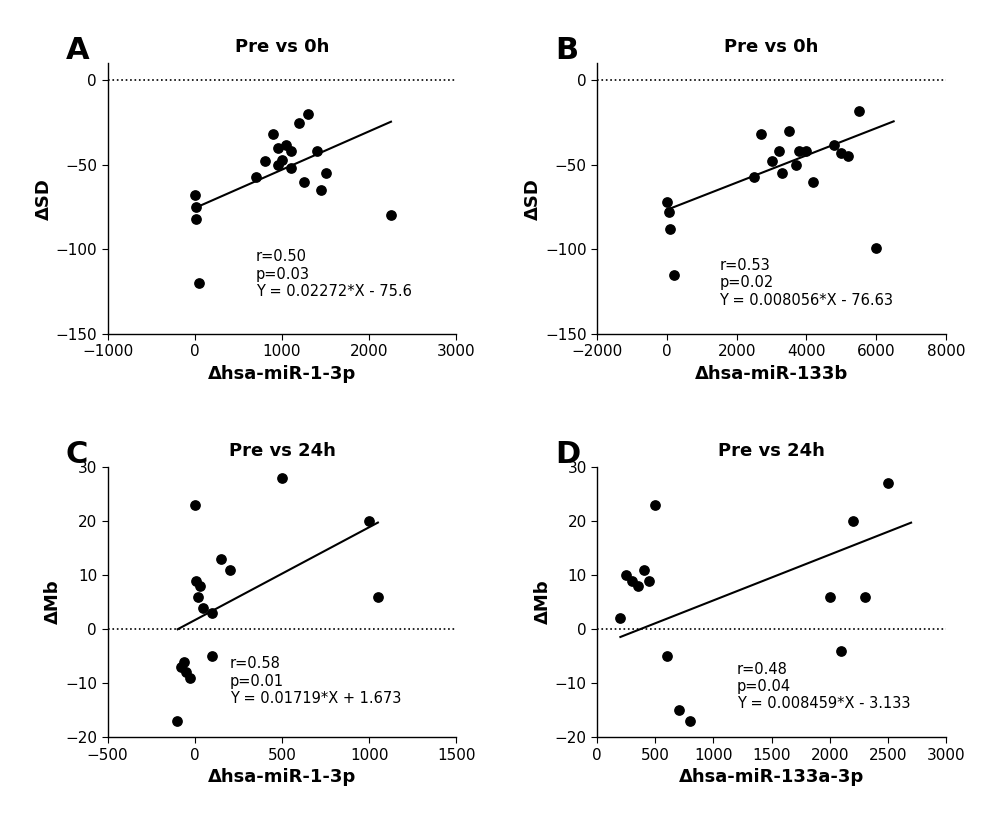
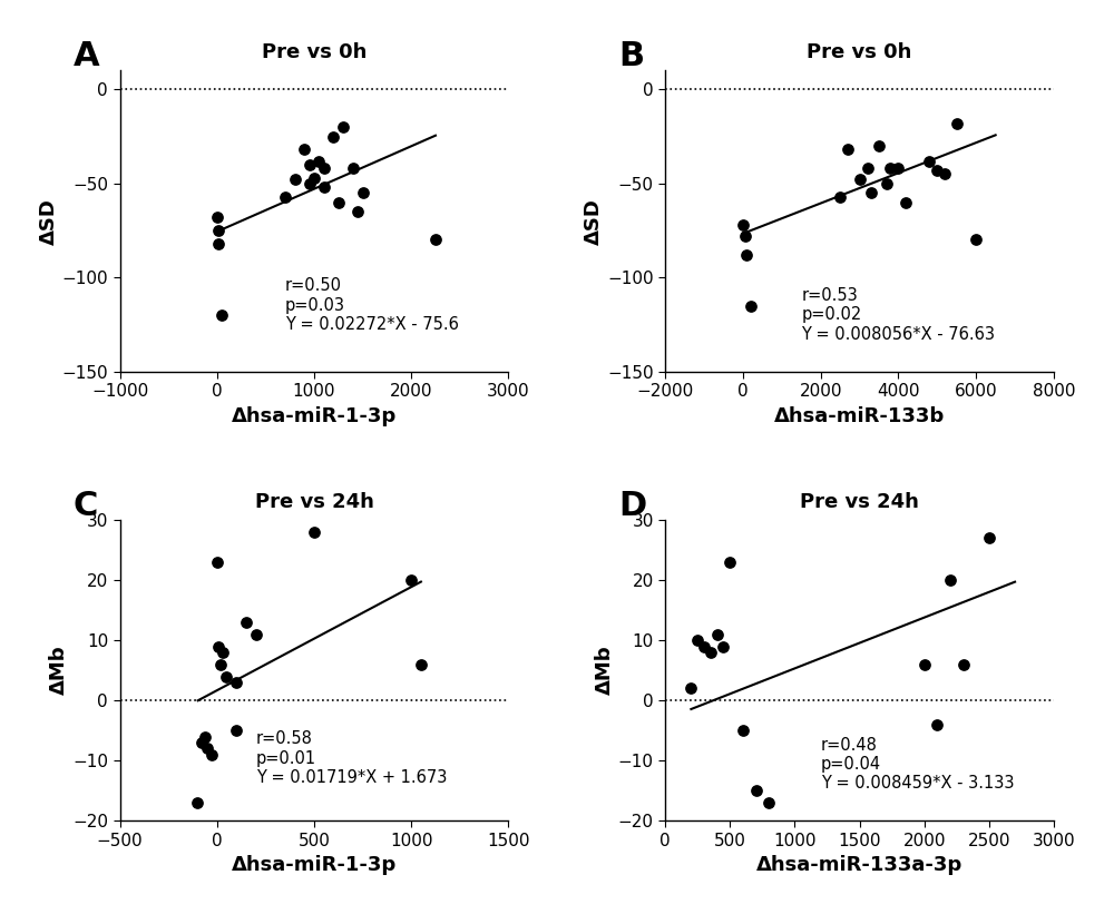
6000: -99 -> -80
